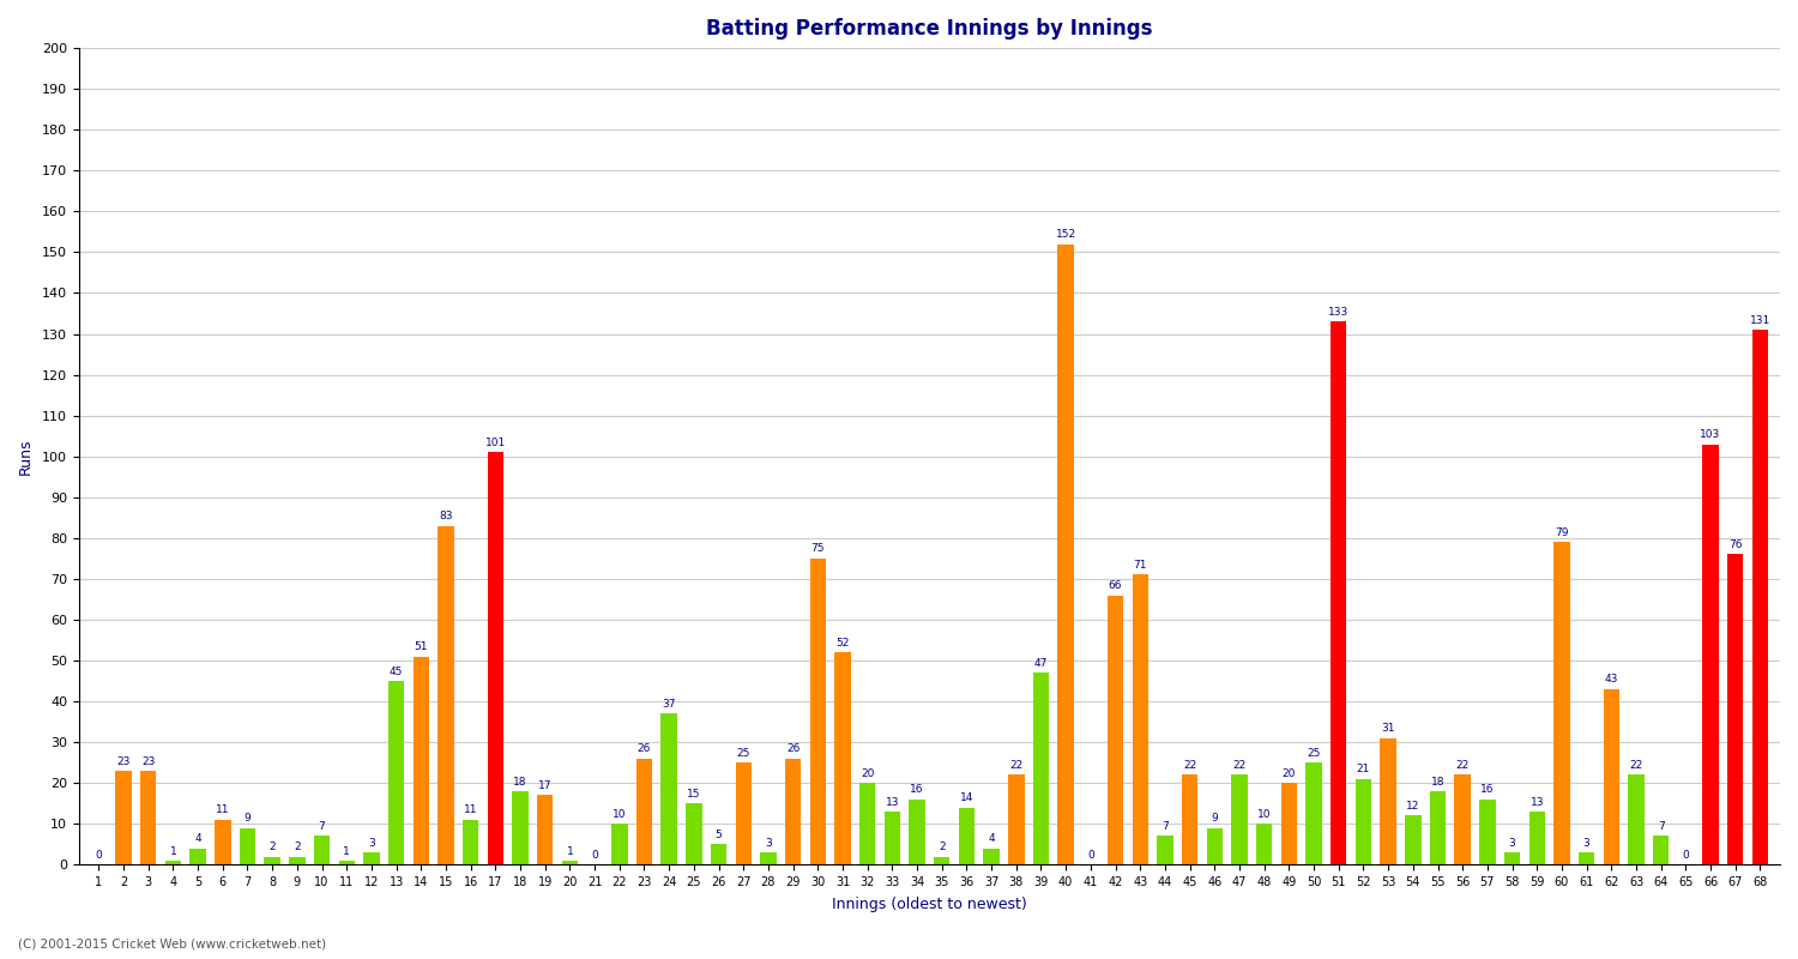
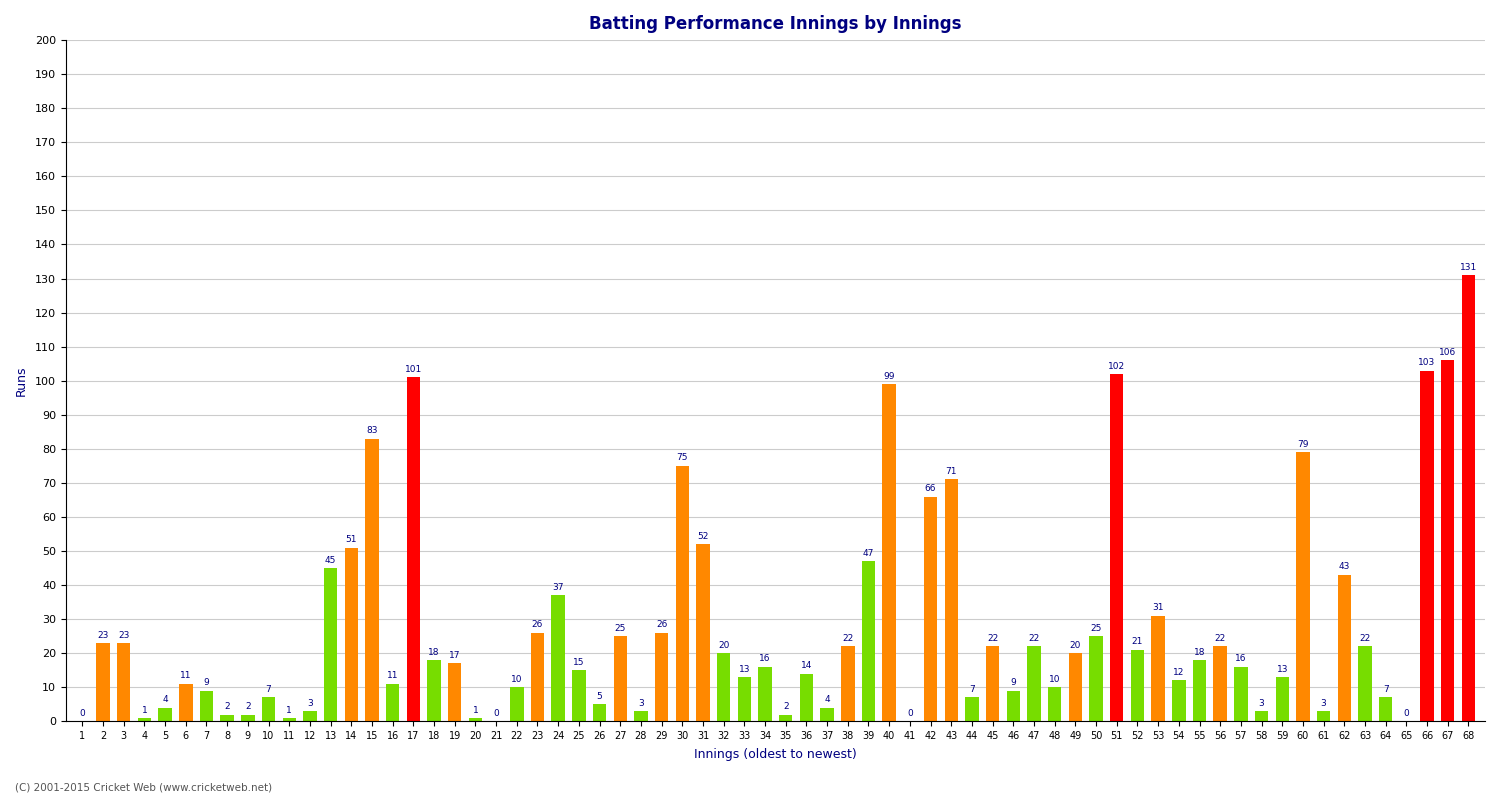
40: 152 -> 99
51: 133 -> 102
67: 76 -> 106
